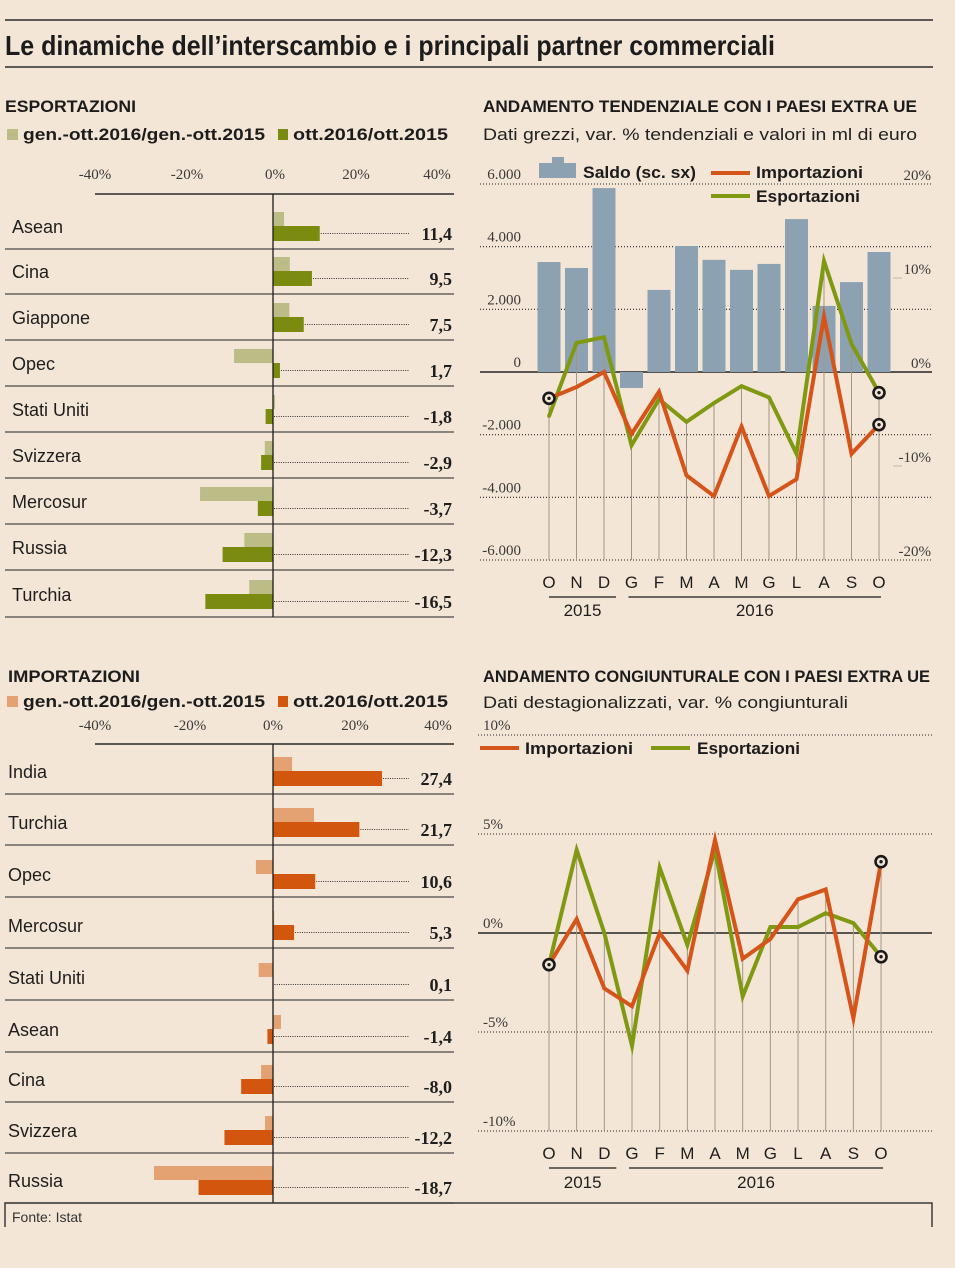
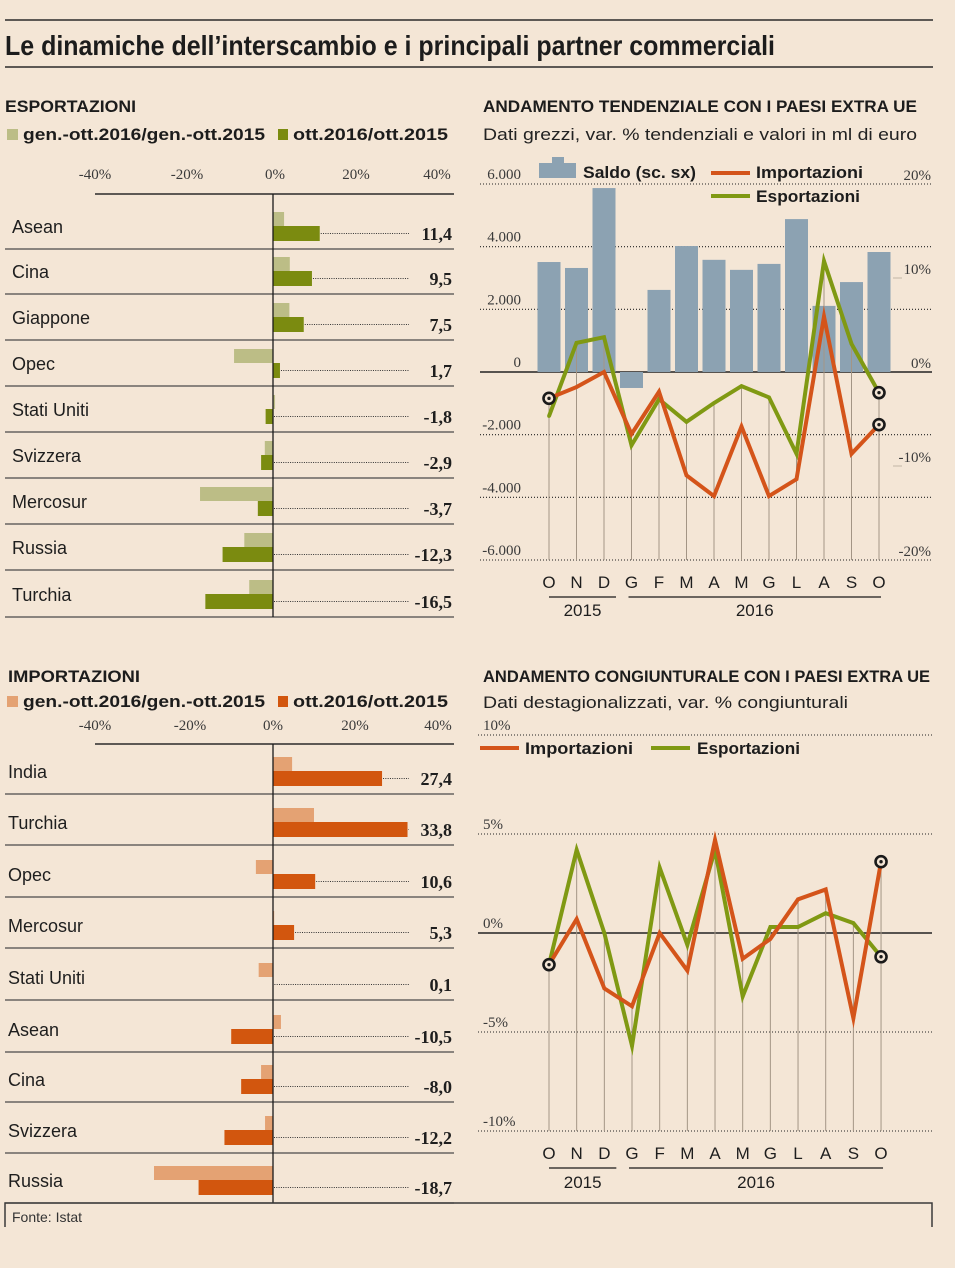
IMPORTAZIONI/ott.2016/ott.2015/Turchia: 21,7 -> 33,8
IMPORTAZIONI/ott.2016/ott.2015/Asean: -1,4 -> -10,5
